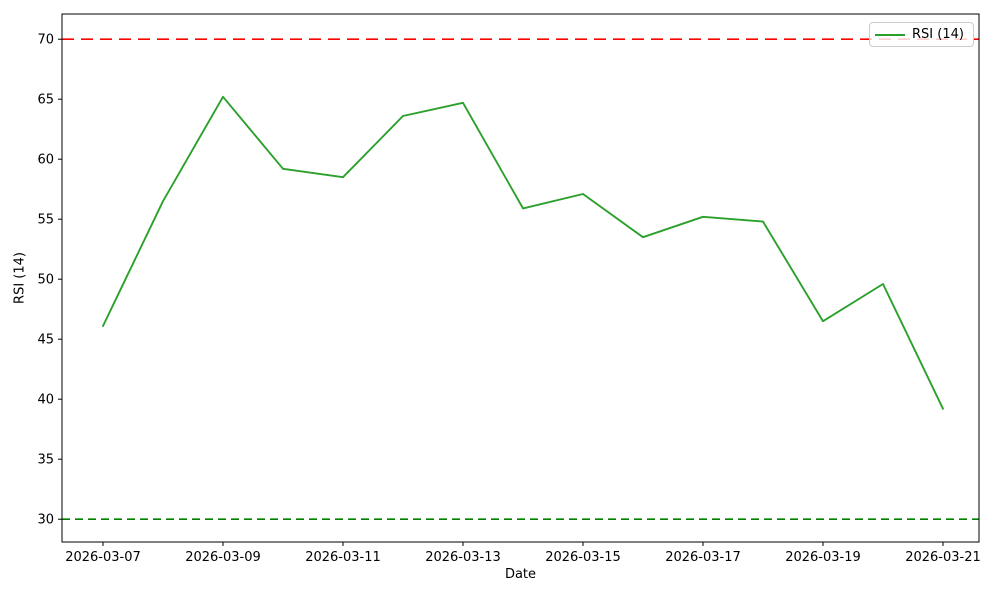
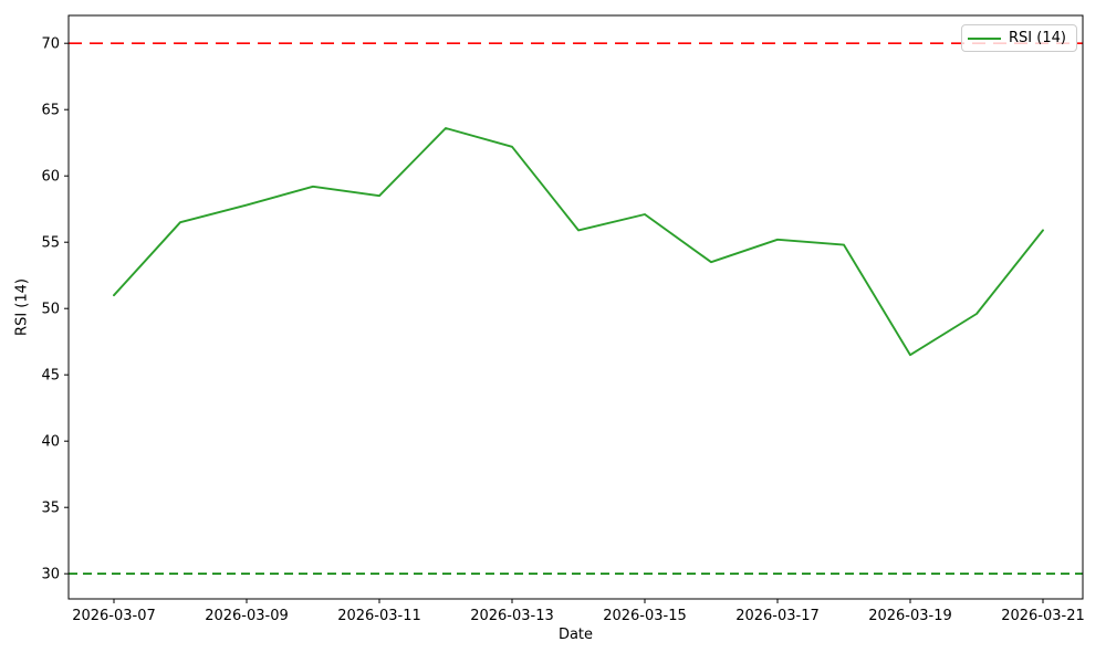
2026-03-07: 46.1 -> 51.0
2026-03-09: 65.2 -> 57.8
2026-03-13: 64.7 -> 62.2
2026-03-21: 39.2 -> 55.9
